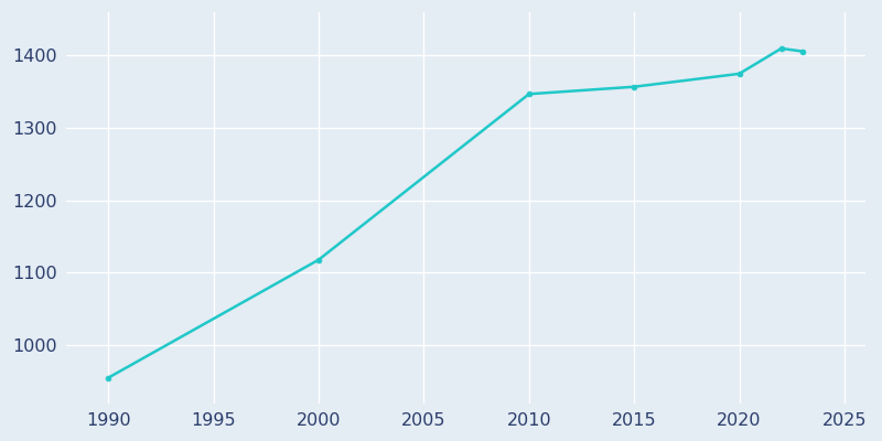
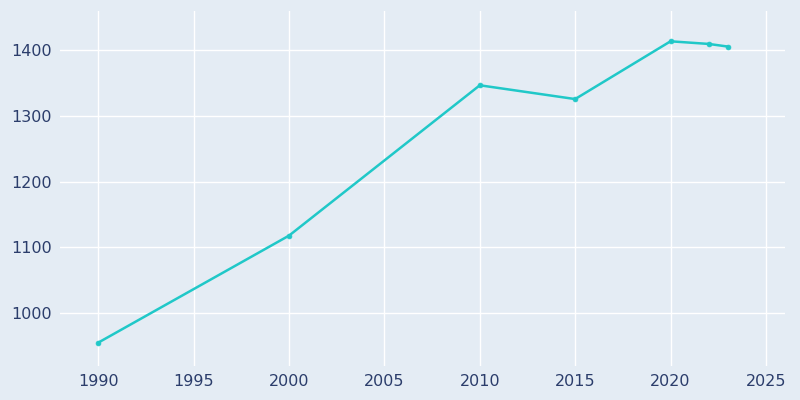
2015: 1357 -> 1326
2020: 1375 -> 1414
